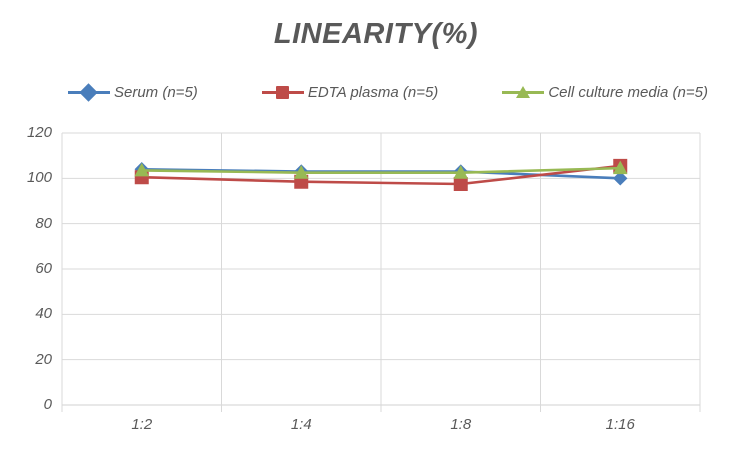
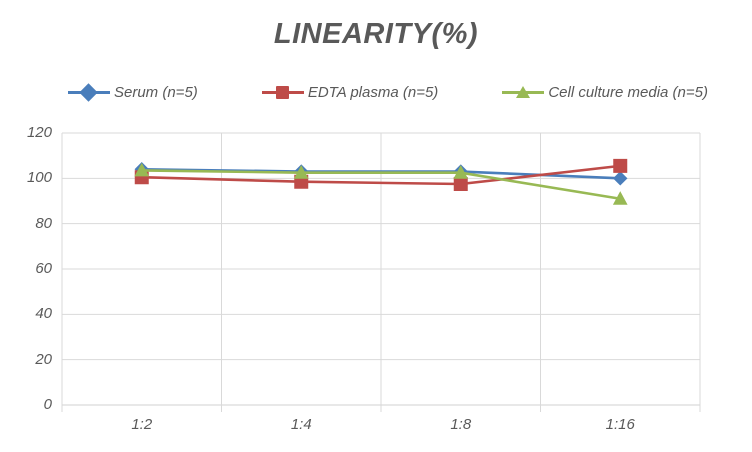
Cell culture media (n=5)/1:16: 104 -> 91
